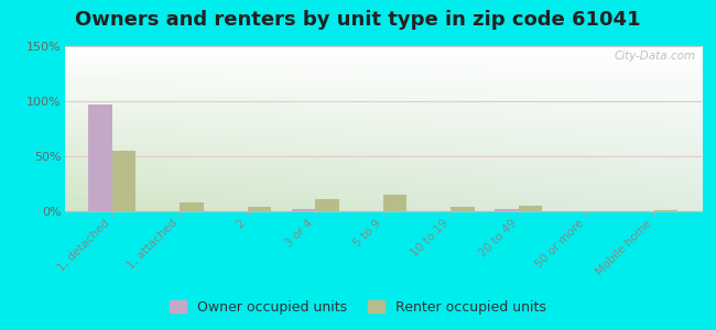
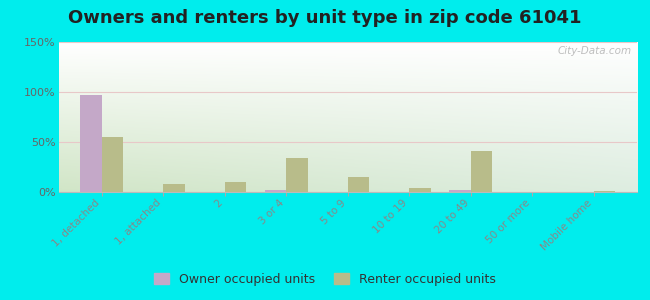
Renter occupied units/2: 4% -> 10%
Renter occupied units/3 or 4: 11% -> 34%
Renter occupied units/20 to 49: 5% -> 41%
